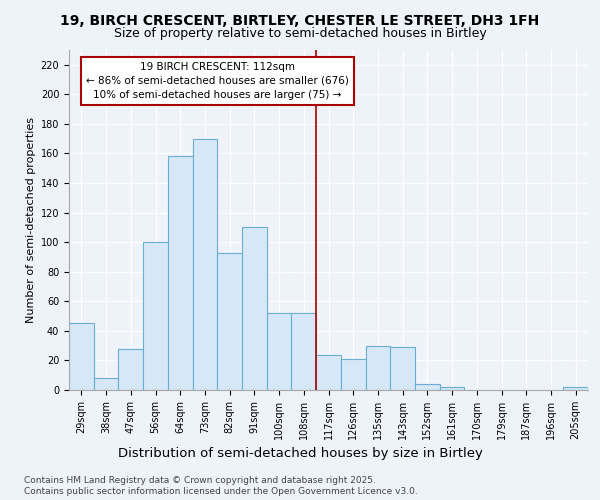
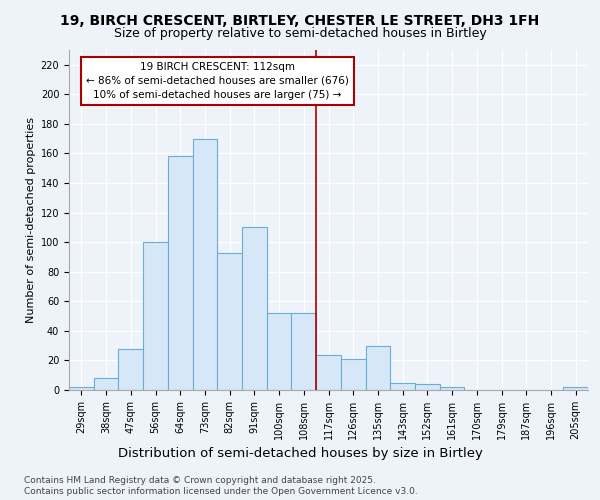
29sqm: 45 -> 2
143sqm: 29 -> 5
